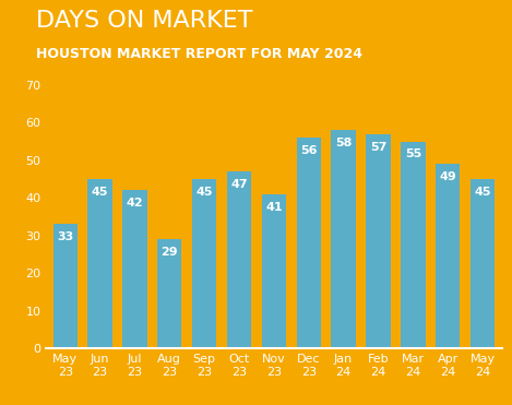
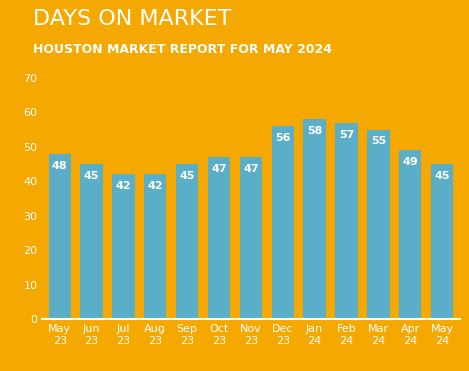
May 23: 33 -> 48
Aug 23: 29 -> 42
Nov 23: 41 -> 47
